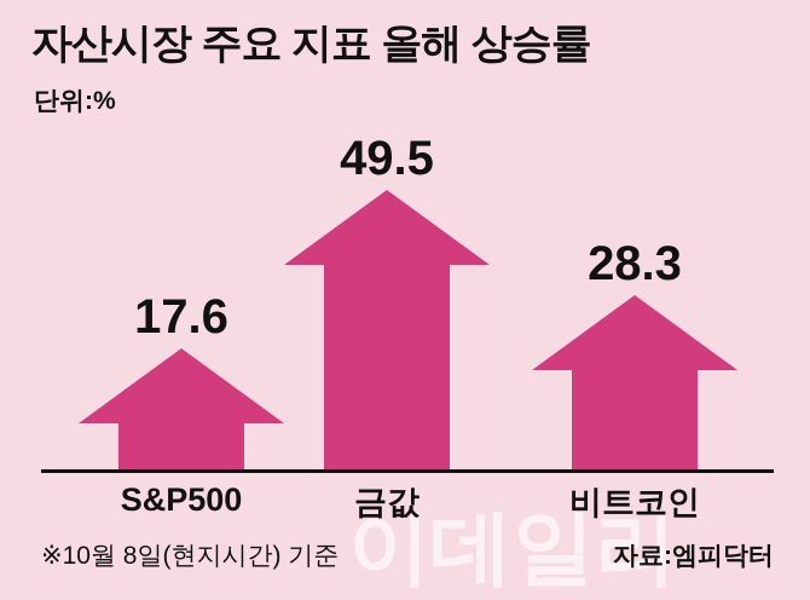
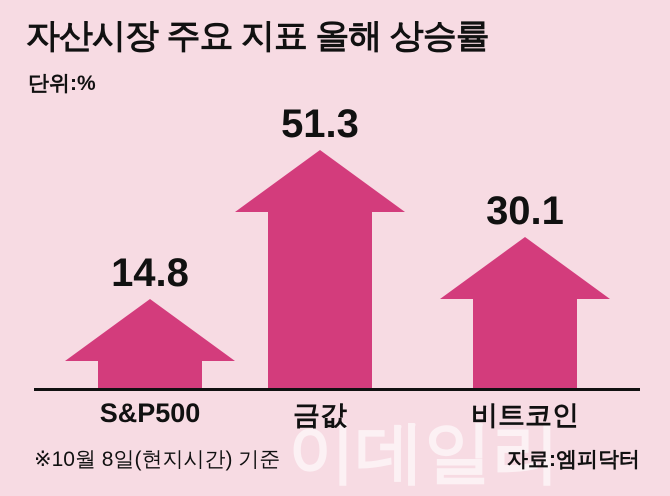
S&P500: 17.6 -> 14.8
금값: 49.5 -> 51.3
비트코인: 28.3 -> 30.1
